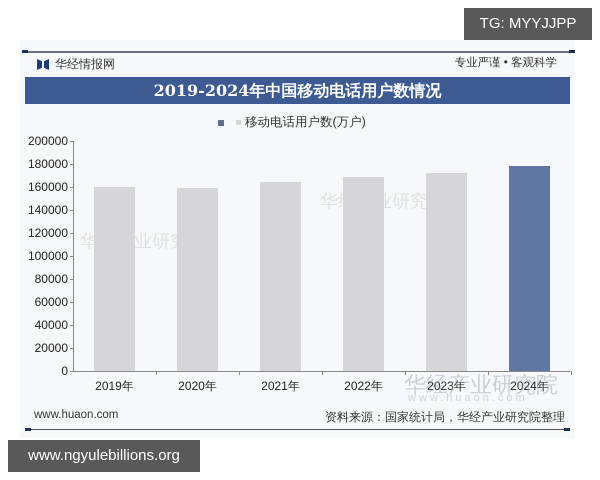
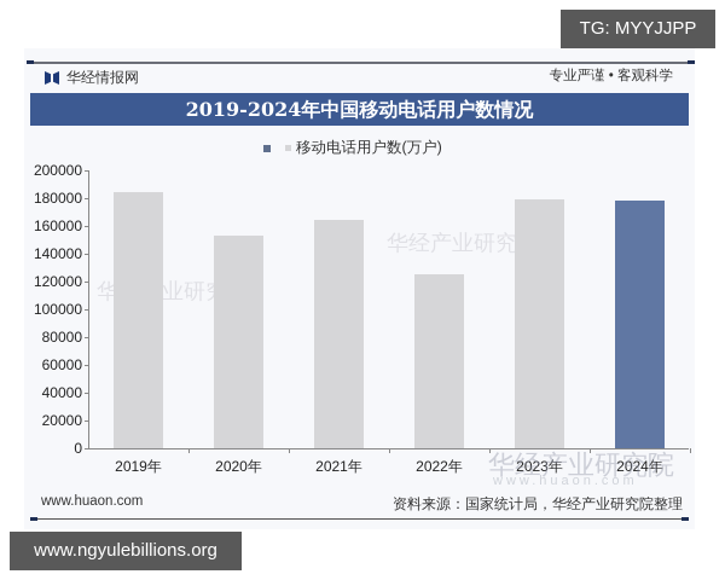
2019年: 160000 -> 184000
2020年: 159000 -> 153000
2022年: 168000 -> 125000
2023年: 173000 -> 179000
